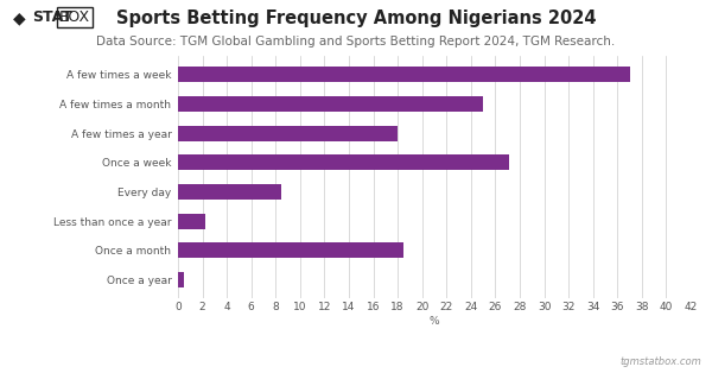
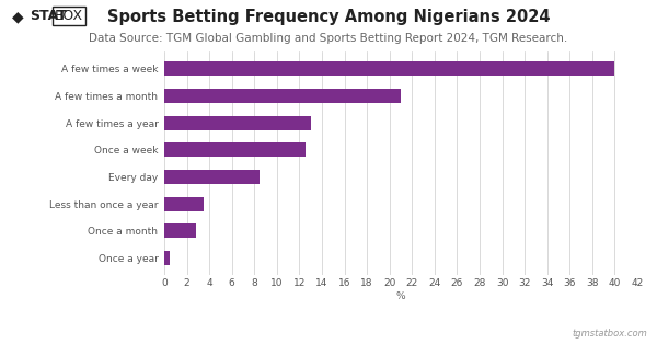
A few times a week: 37.0 -> 40.0
A few times a month: 25.0 -> 21.0
A few times a year: 18.0 -> 13.0
Once a week: 27.1 -> 12.5
Less than once a year: 2.2 -> 3.5
Once a month: 18.5 -> 2.8
